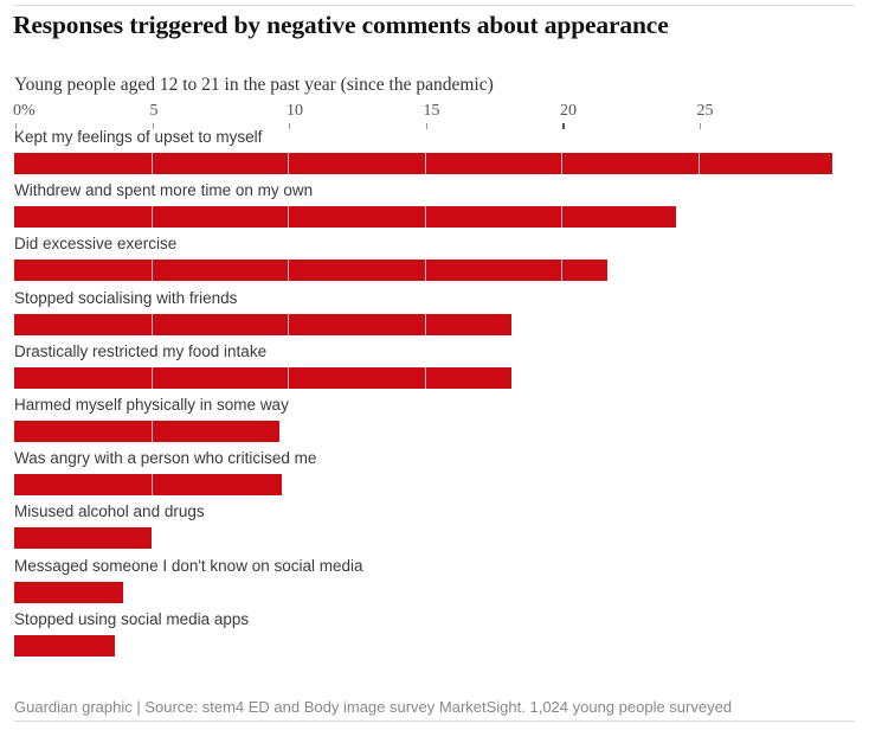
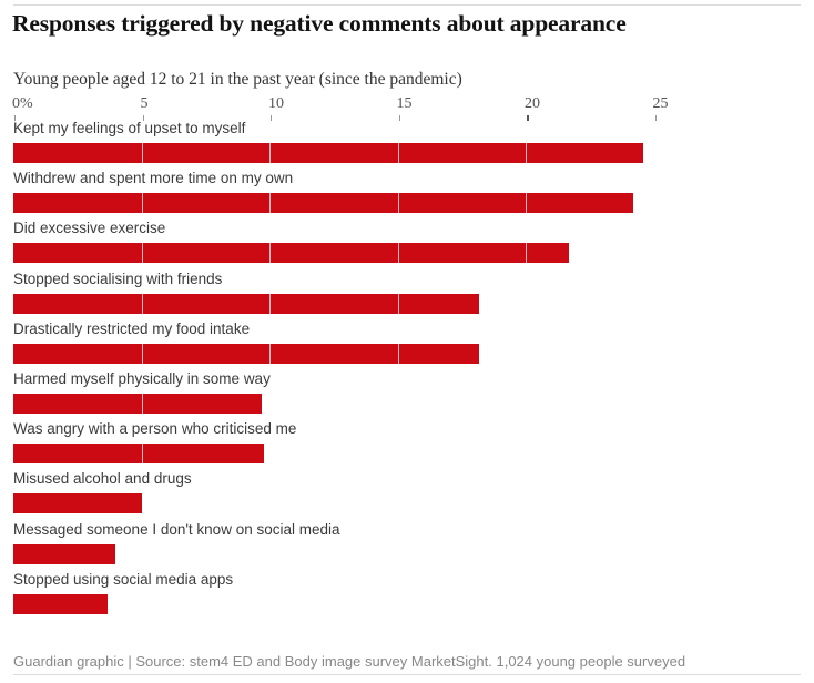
Kept my feelings of upset to myself: 29.9 -> 24.6
